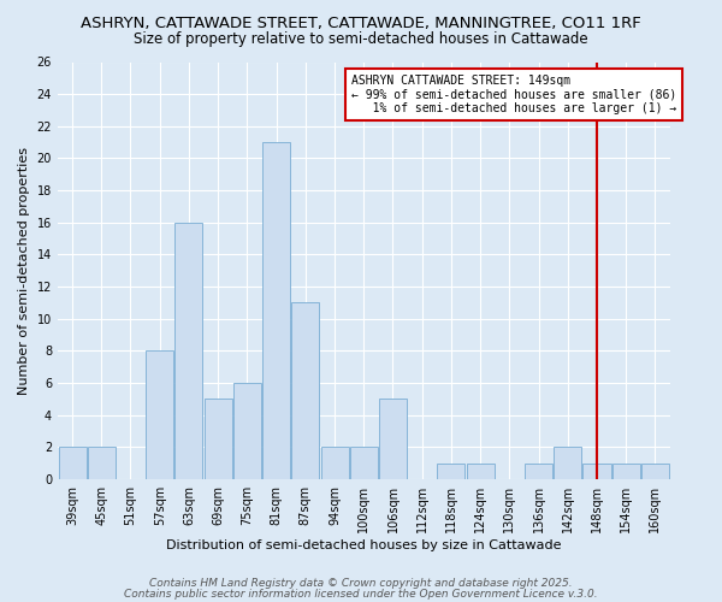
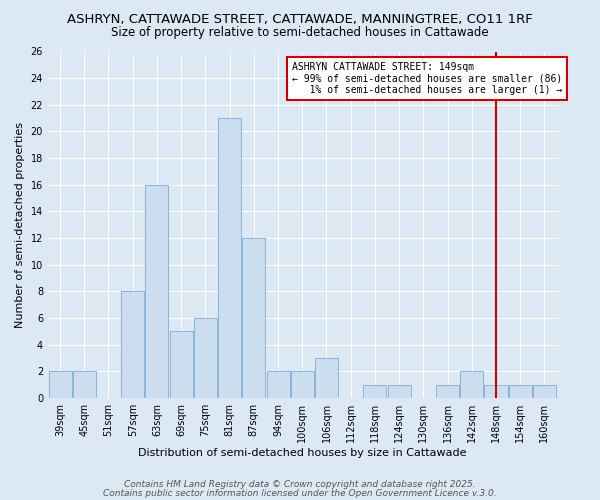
87sqm: 11 -> 12
106sqm: 5 -> 3
